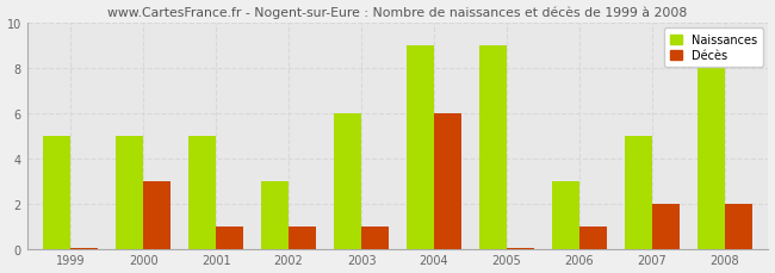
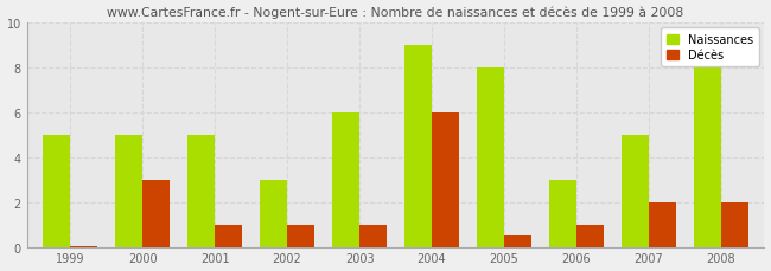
Naissances/2005: 9 -> 8
Décès/2005: 0.1 -> 0.5
